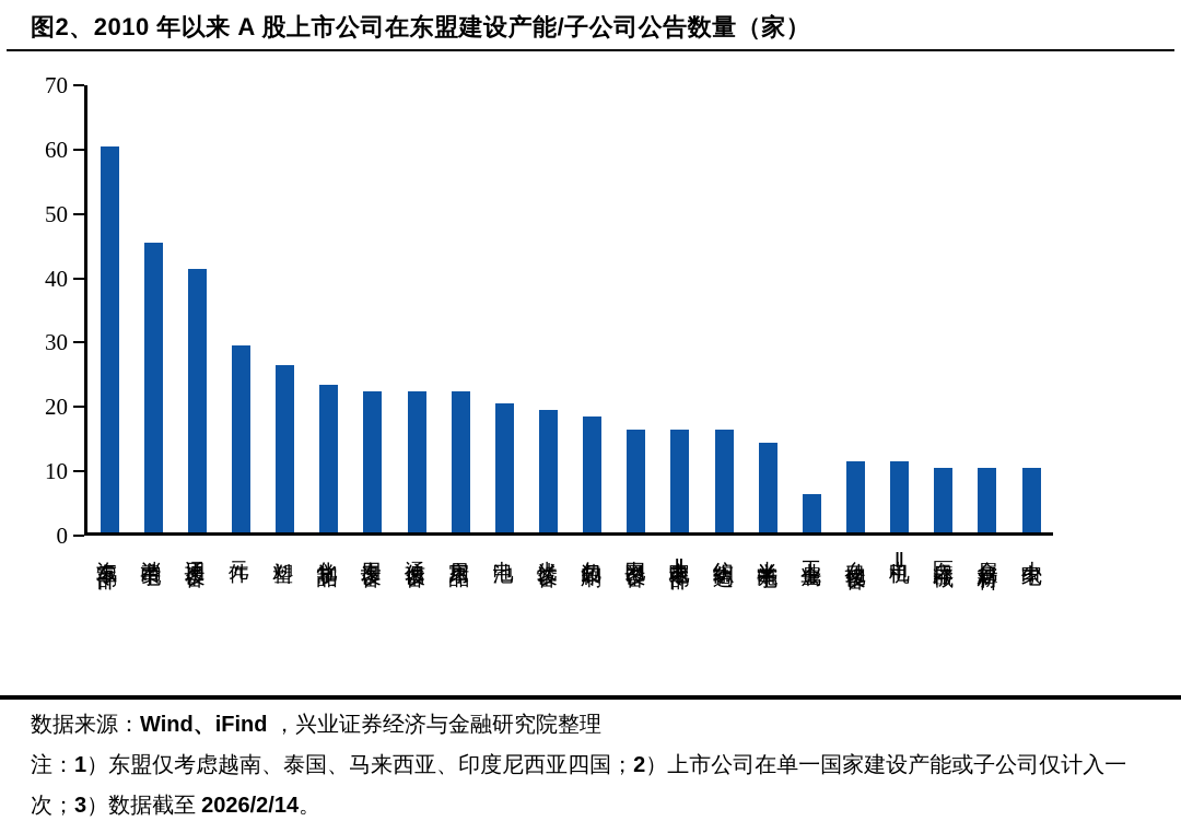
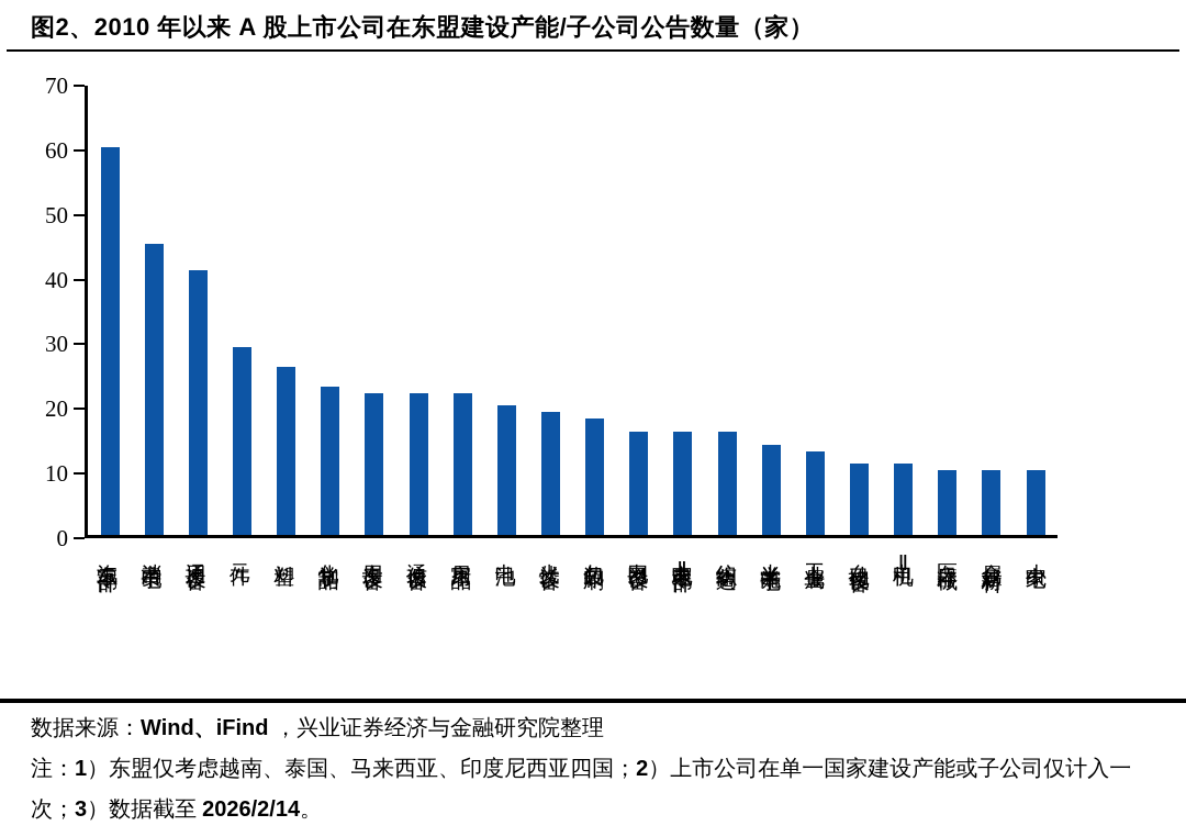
工业金属: 6 -> 13
